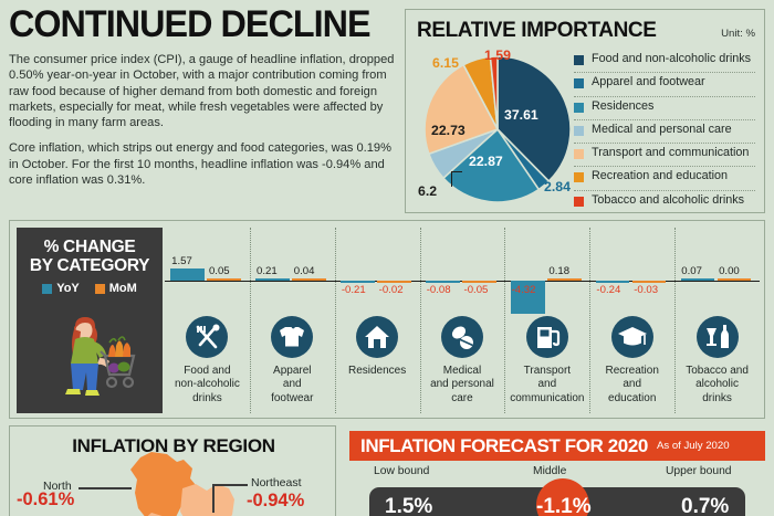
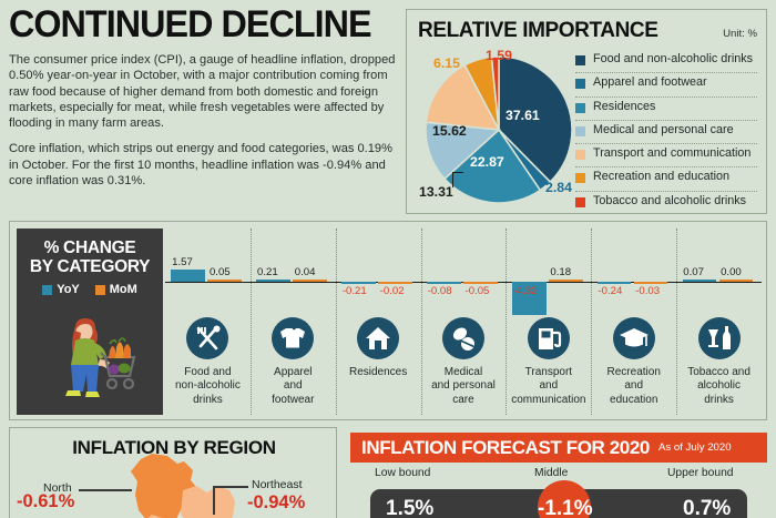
RELATIVE IMPORTANCE/Medical and personal care: 6.2 -> 13.31
RELATIVE IMPORTANCE/Transport and communication: 22.73 -> 15.62
